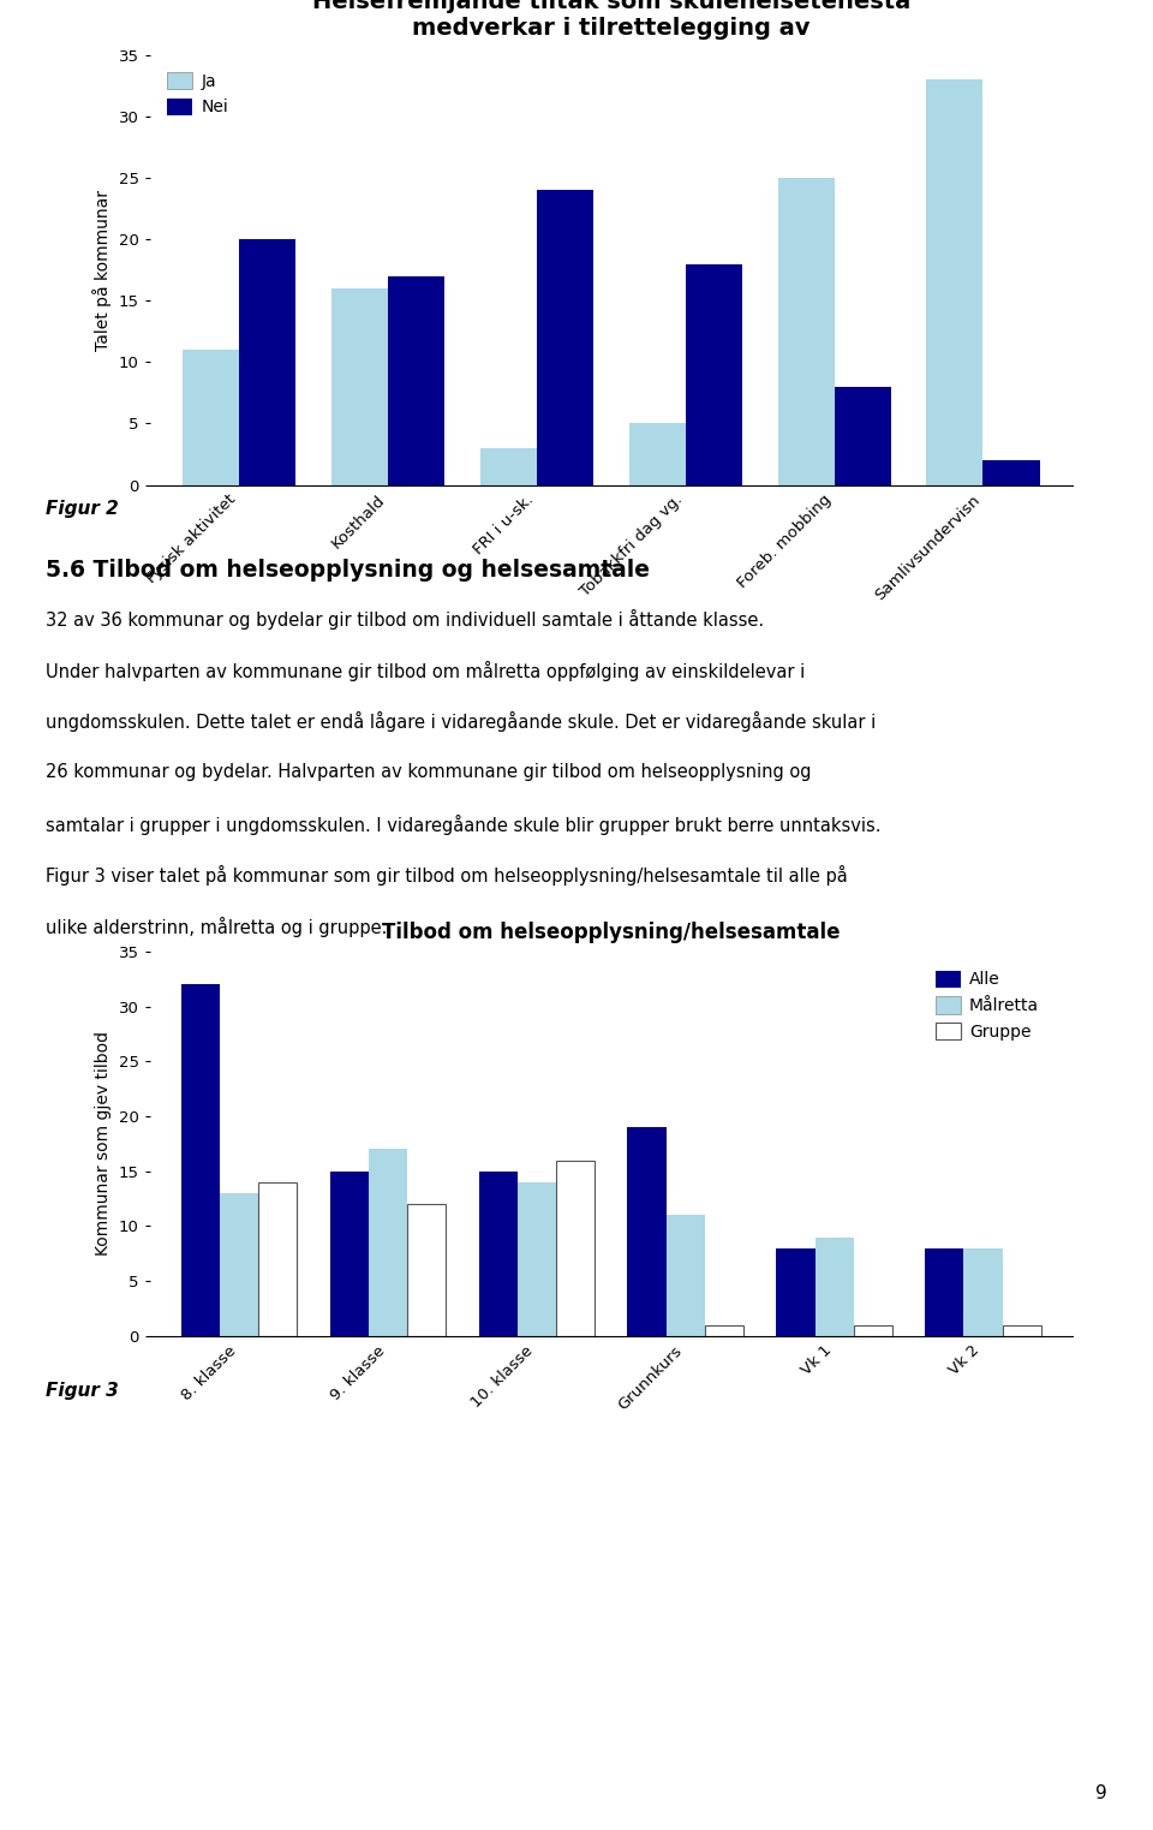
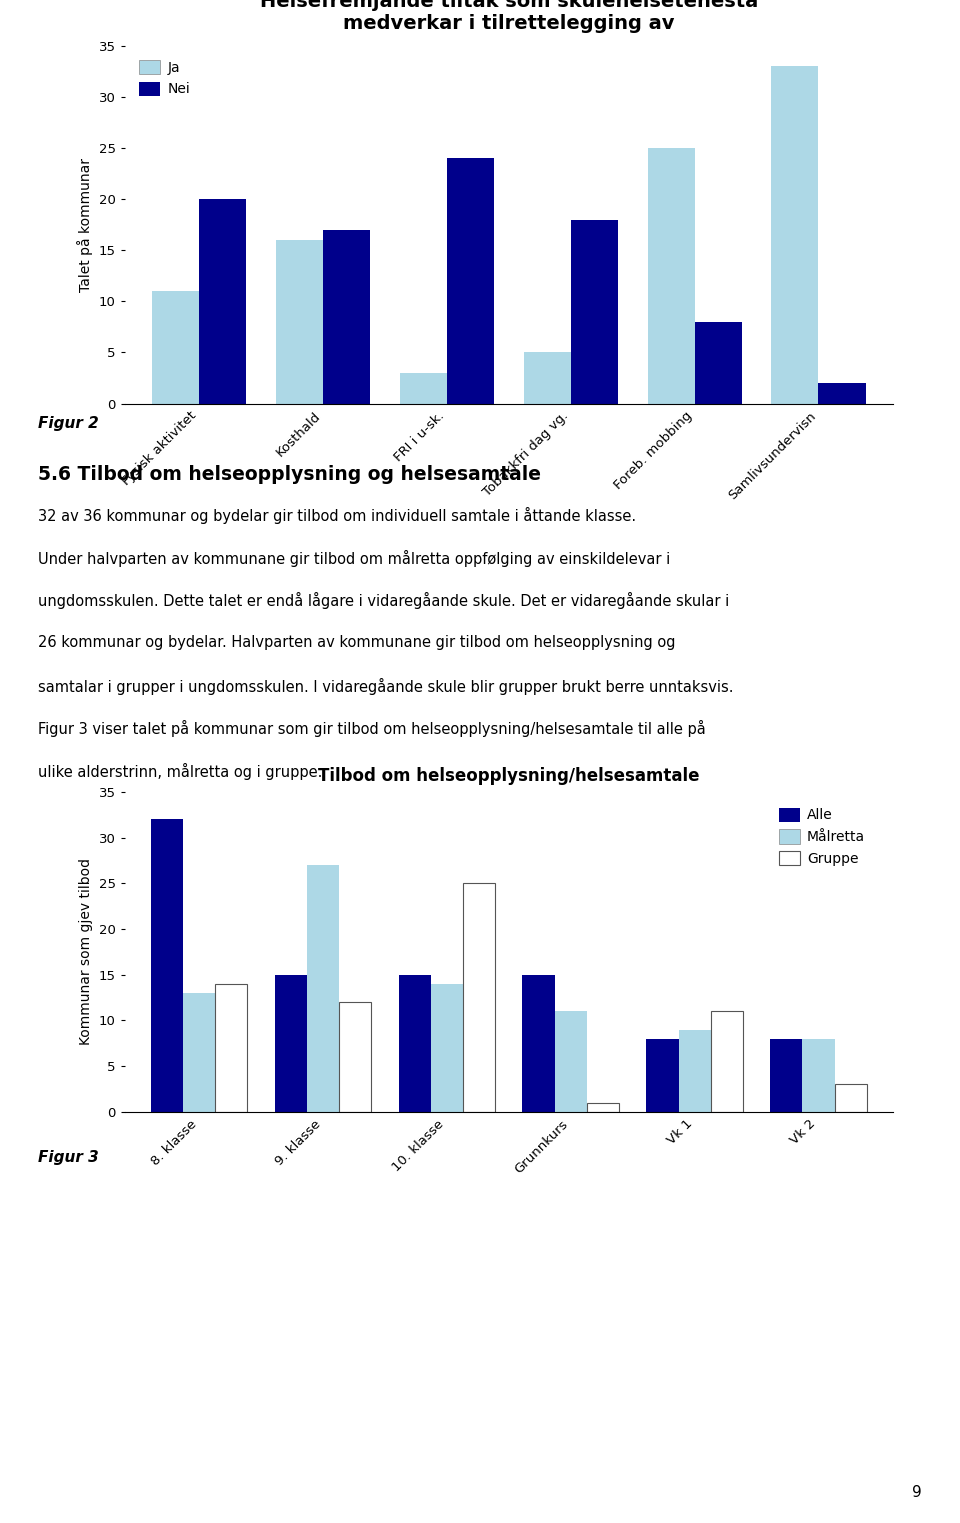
Tilbod om helseopplysning/helsesamtale/Målretta/9. klasse: 17 -> 27
Tilbod om helseopplysning/helsesamtale/Gruppe/10. klasse: 16 -> 25
Tilbod om helseopplysning/helsesamtale/Alle/Grunnkurs: 19 -> 15
Tilbod om helseopplysning/helsesamtale/Gruppe/Vk 1: 1 -> 11
Tilbod om helseopplysning/helsesamtale/Gruppe/Vk 2: 1 -> 3
